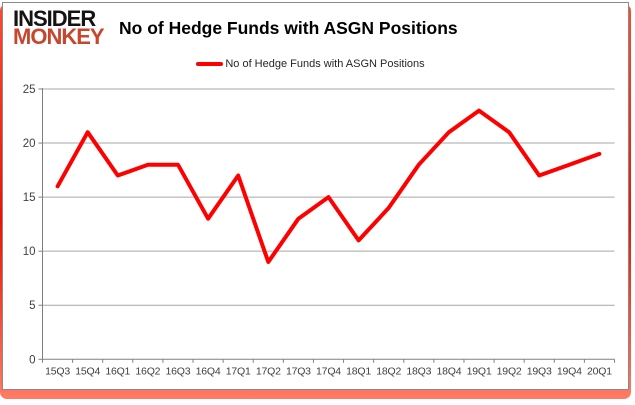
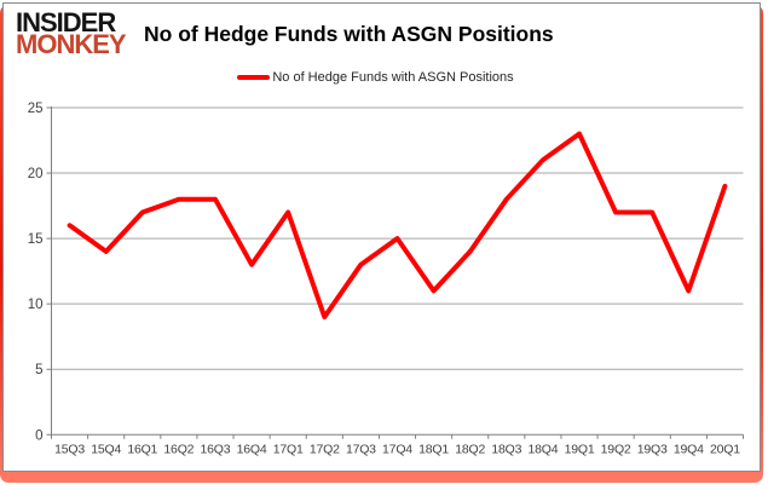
15Q4: 21 -> 14
19Q2: 21 -> 17
19Q4: 18 -> 11
